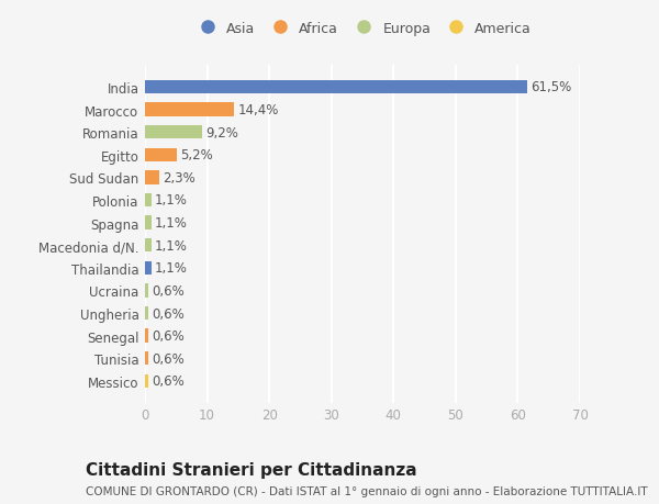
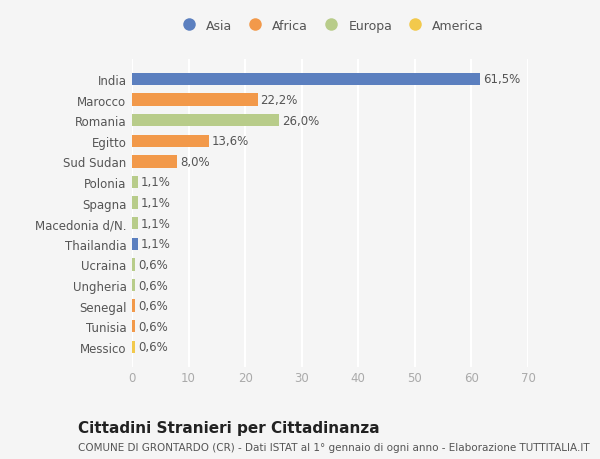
Marocco: 14,4% -> 22,2%
Romania: 9,2% -> 26,0%
Egitto: 5,2% -> 13,6%
Sud Sudan: 2,3% -> 8,0%
